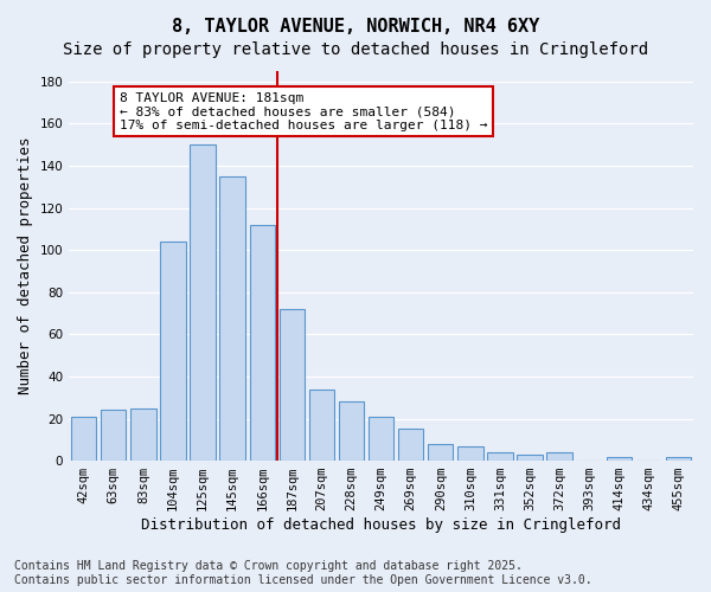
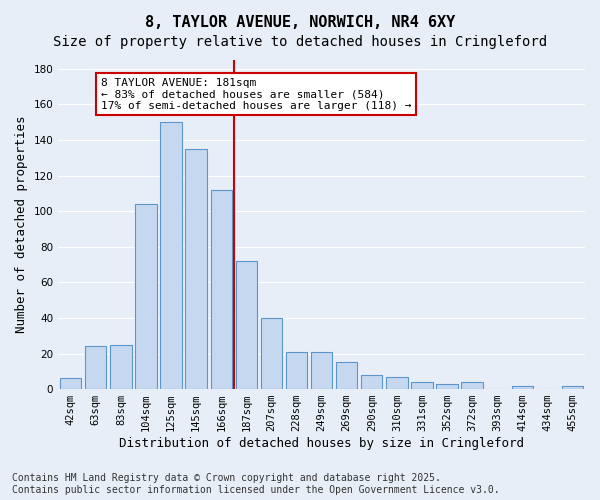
42sqm: 21 -> 6
207sqm: 34 -> 40
228sqm: 28 -> 21
